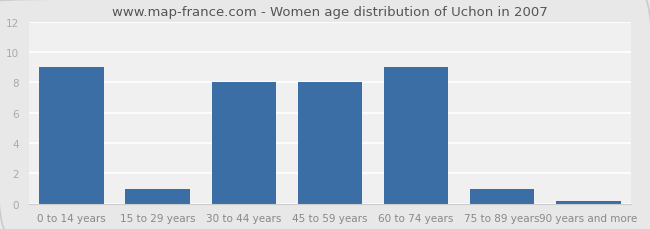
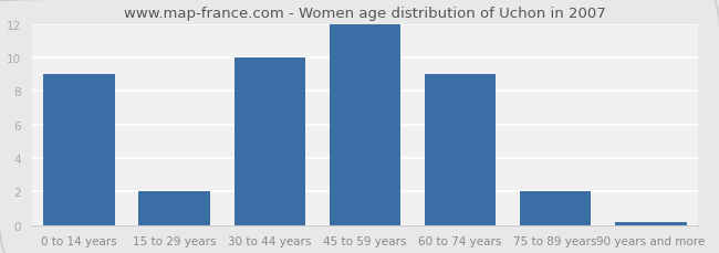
15 to 29 years: 1.0 -> 2.0
30 to 44 years: 8.0 -> 10.0
45 to 59 years: 8.0 -> 12.0
75 to 89 years: 1.0 -> 2.0
